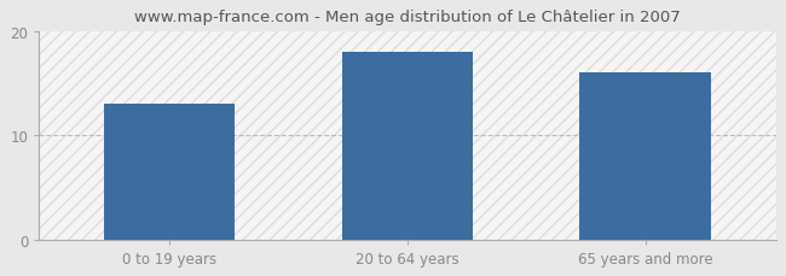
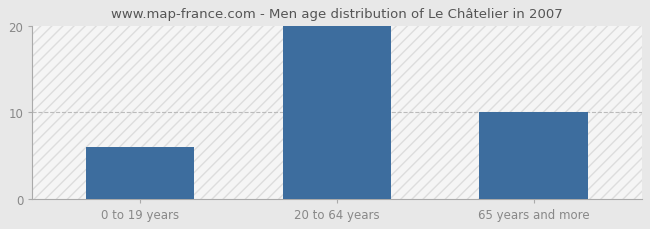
0 to 19 years: 13 -> 6
20 to 64 years: 18 -> 20
65 years and more: 16 -> 10
